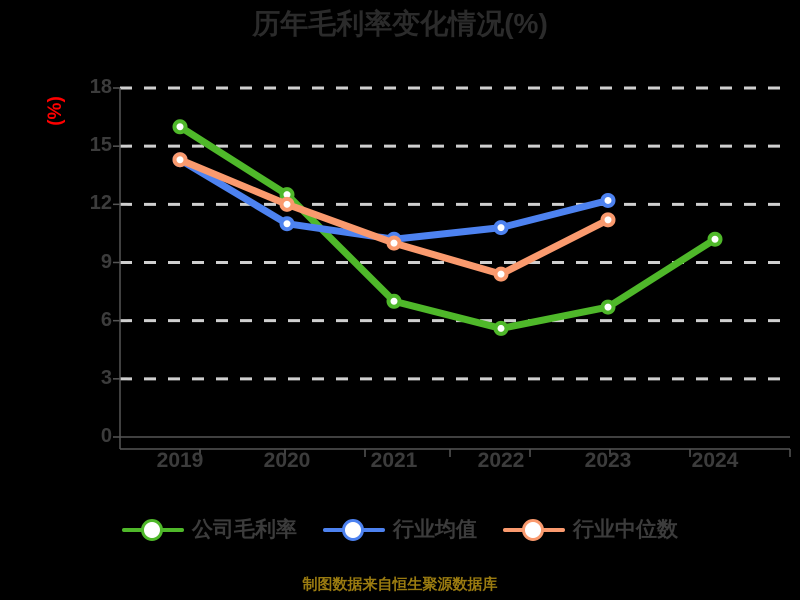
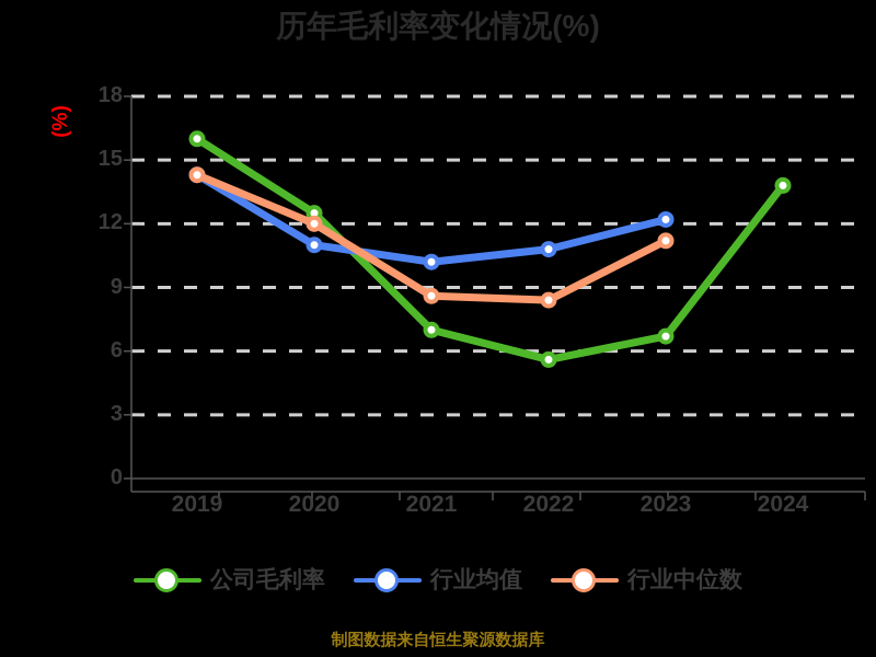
行业中位数/2021: 10.0 -> 8.6
公司毛利率/2024: 10.2 -> 13.8
